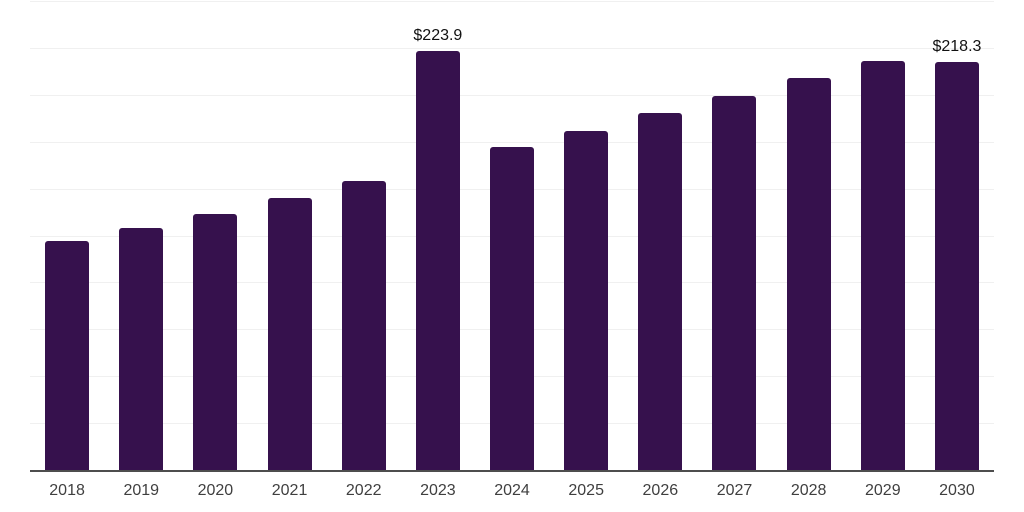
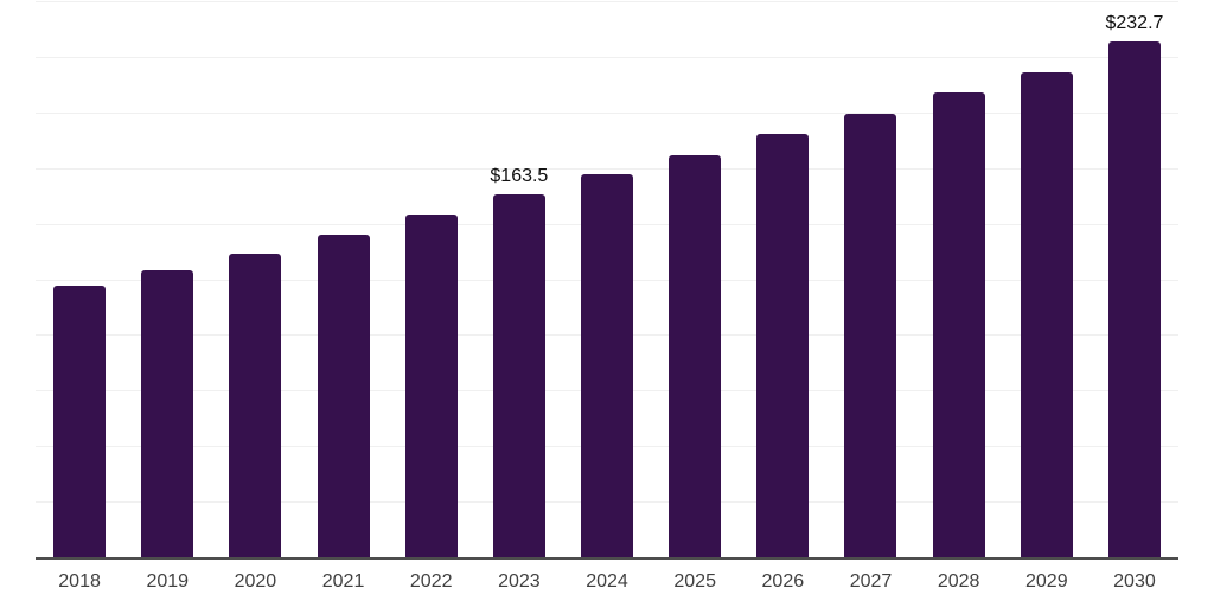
2023: $223.9 -> $163.5
2030: $218.3 -> $232.7
